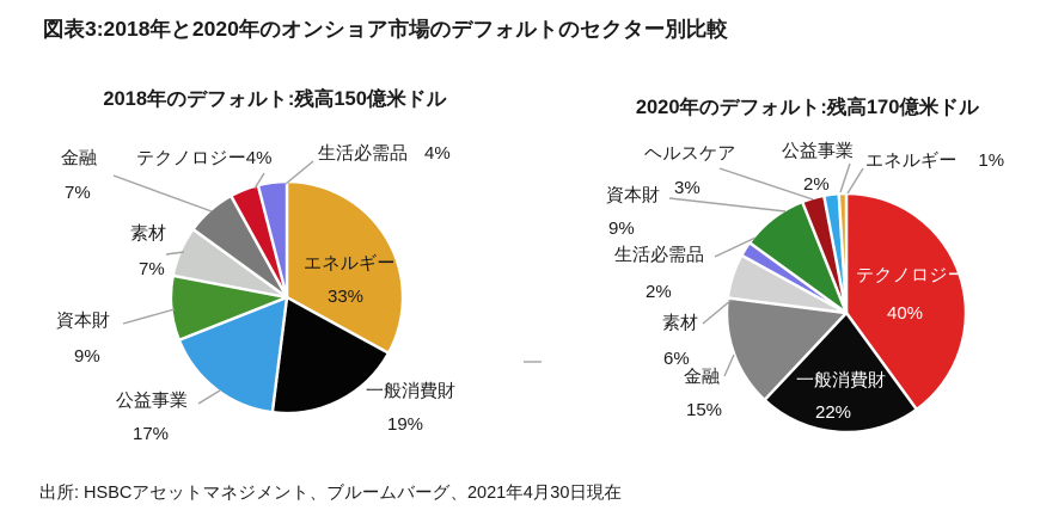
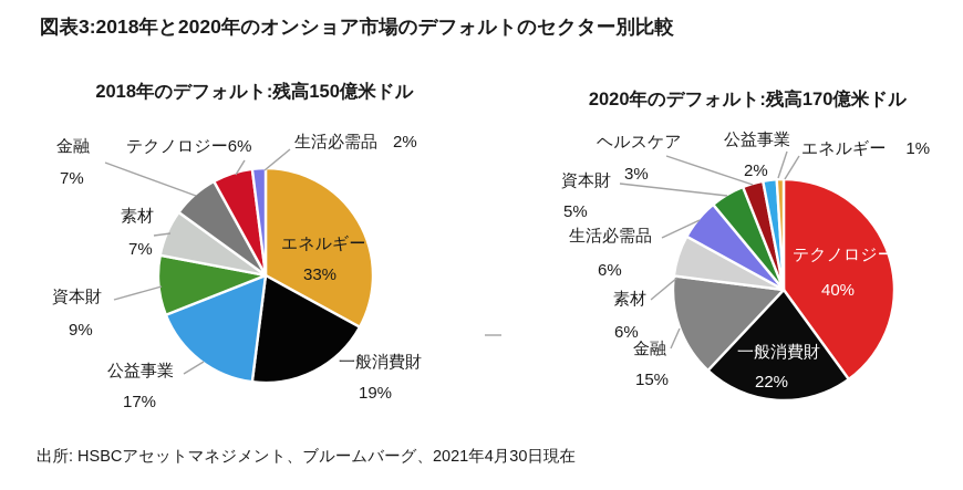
2018年のデフォルト:残高150億米ドル/テクノロジー: 4% -> 6%
2018年のデフォルト:残高150億米ドル/生活必需品: 4% -> 2%
2020年のデフォルト:残高170億米ドル/生活必需品: 2% -> 6%
2020年のデフォルト:残高170億米ドル/資本財: 9% -> 5%
